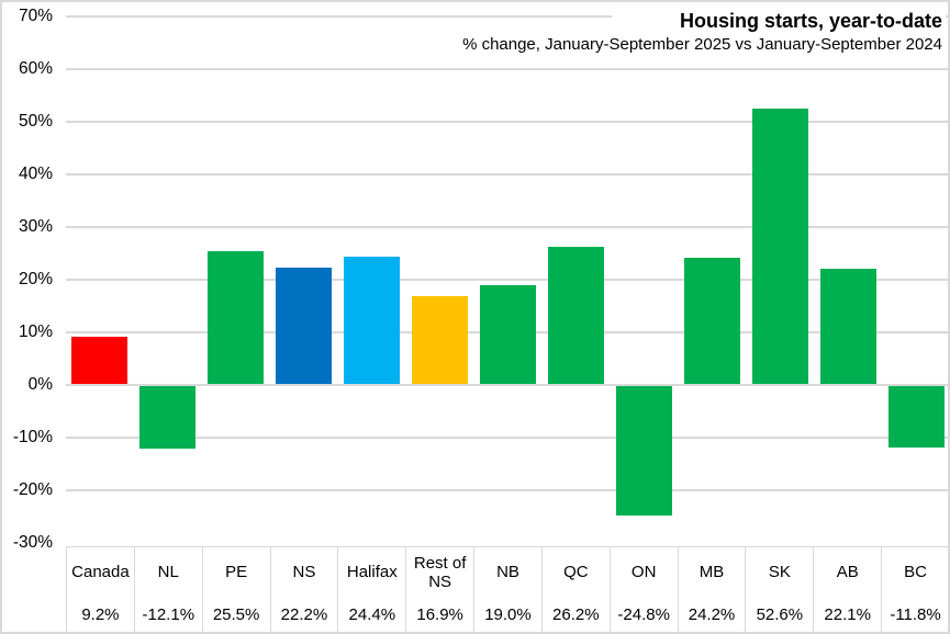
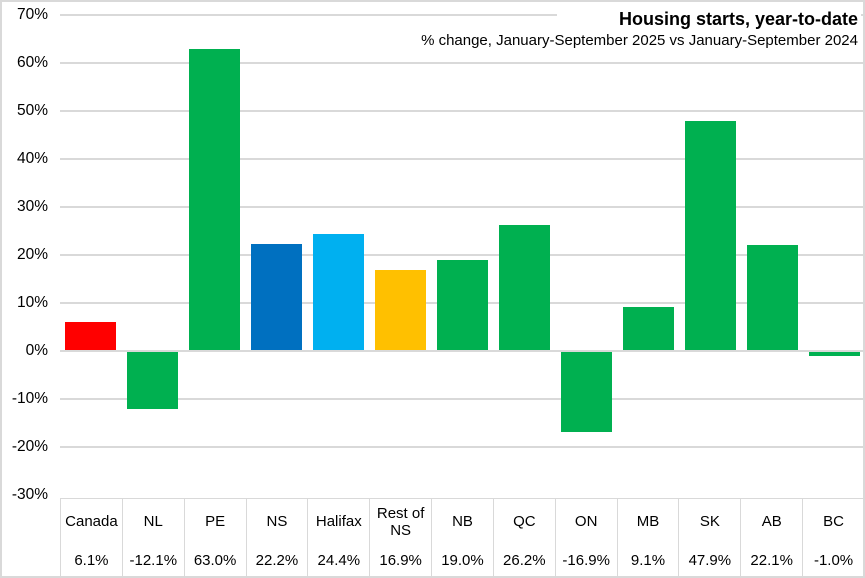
Canada: 9.2% -> 6.1%
PE: 25.5% -> 63.0%
ON: -24.8% -> -16.9%
MB: 24.2% -> 9.1%
SK: 52.6% -> 47.9%
BC: -11.8% -> -1.0%
